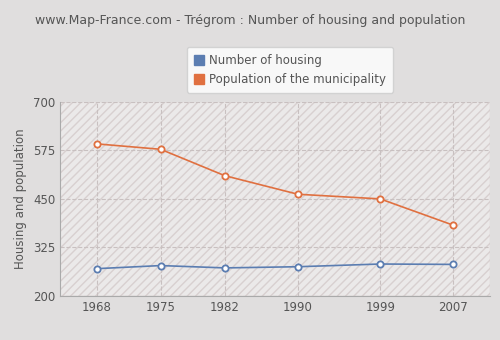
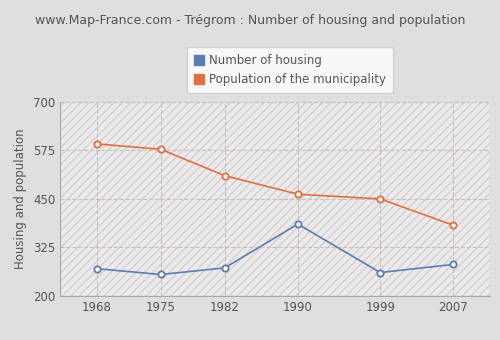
Number of housing/1975: 278 -> 255
Number of housing/1990: 275 -> 385
Number of housing/1999: 282 -> 260
